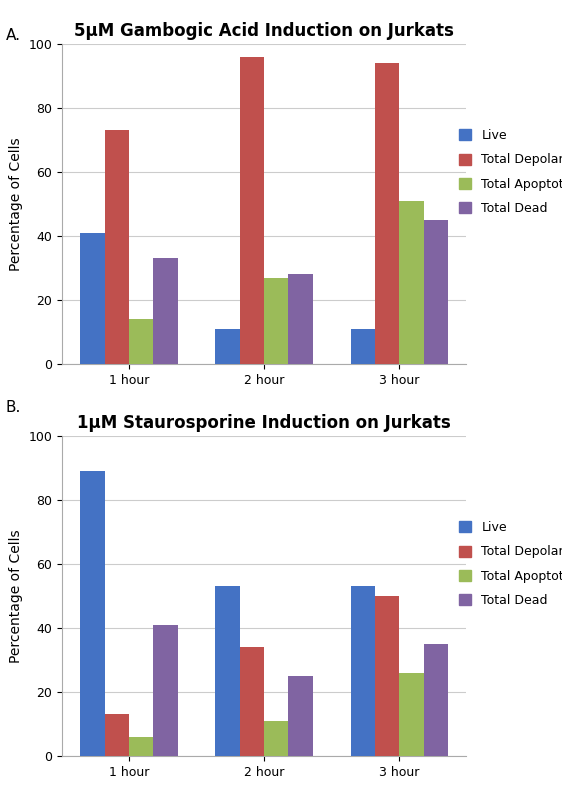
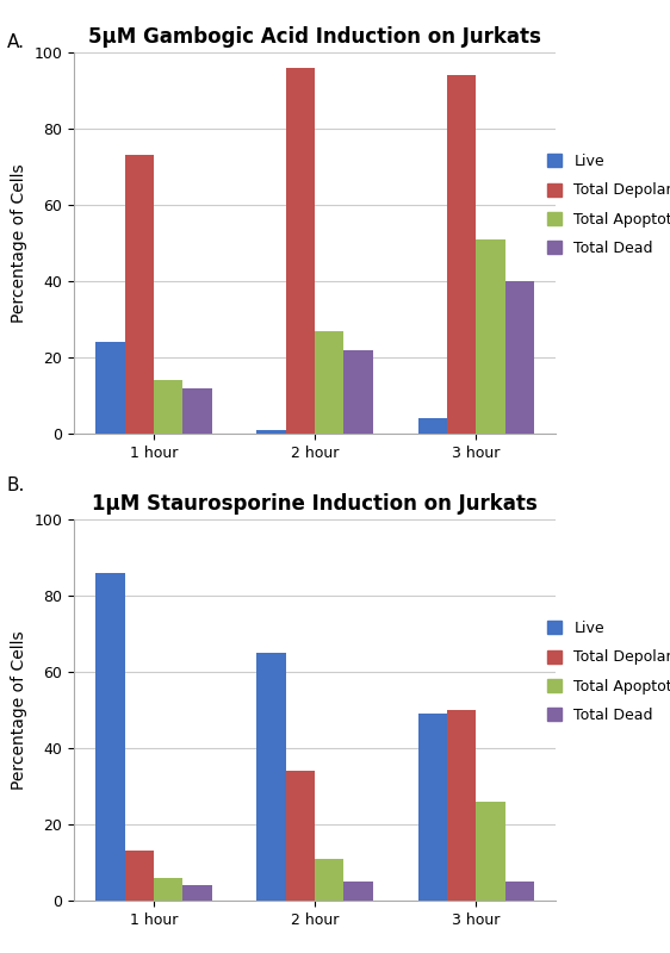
5μM Gambogic Acid Induction on Jurkats/Live/1 hour: 41 -> 24
5μM Gambogic Acid Induction on Jurkats/Total Dead/1 hour: 33 -> 12
5μM Gambogic Acid Induction on Jurkats/Live/2 hour: 11 -> 1
5μM Gambogic Acid Induction on Jurkats/Total Dead/2 hour: 28 -> 22
5μM Gambogic Acid Induction on Jurkats/Live/3 hour: 11 -> 4
5μM Gambogic Acid Induction on Jurkats/Total Dead/3 hour: 45 -> 40
1μM Staurosporine Induction on Jurkats/Live/1 hour: 89 -> 86
1μM Staurosporine Induction on Jurkats/Total Dead/1 hour: 41 -> 4
1μM Staurosporine Induction on Jurkats/Live/2 hour: 53 -> 65
1μM Staurosporine Induction on Jurkats/Total Dead/2 hour: 25 -> 5
1μM Staurosporine Induction on Jurkats/Live/3 hour: 53 -> 49
1μM Staurosporine Induction on Jurkats/Total Dead/3 hour: 35 -> 5
